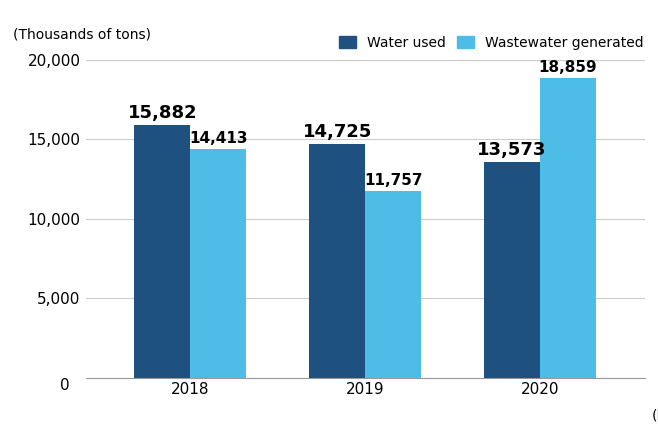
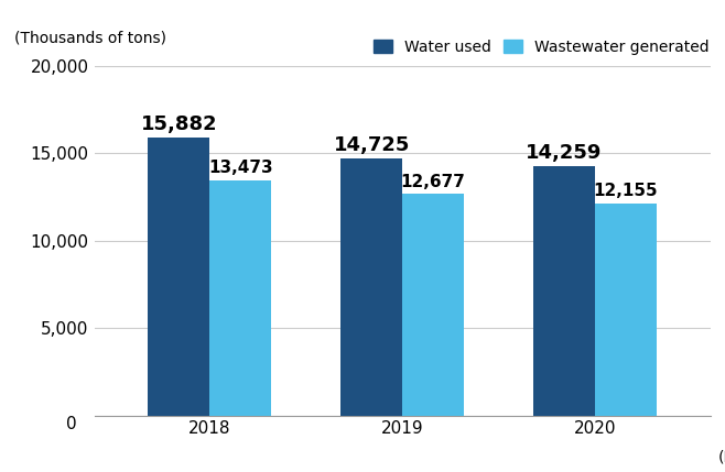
Wastewater generated/2018: 14,413 -> 13,473
Wastewater generated/2019: 11,757 -> 12,677
Water used/2020: 13,573 -> 14,259
Wastewater generated/2020: 18,859 -> 12,155
